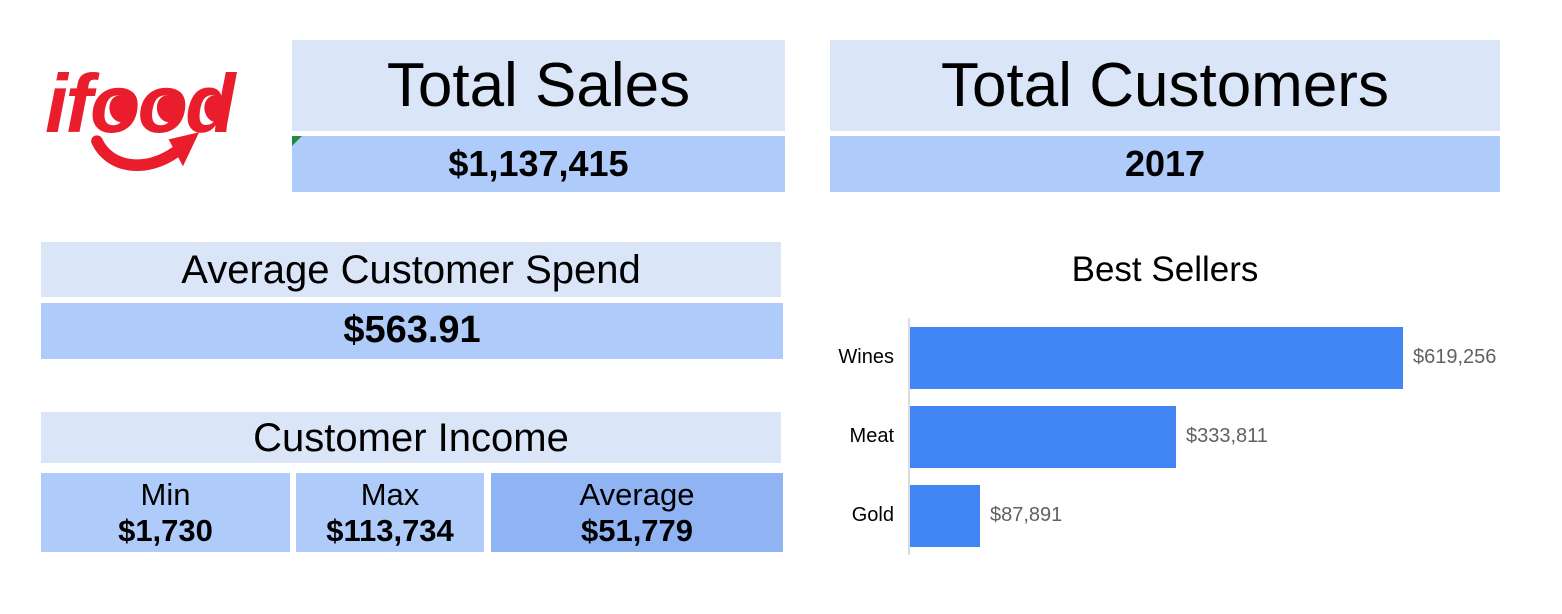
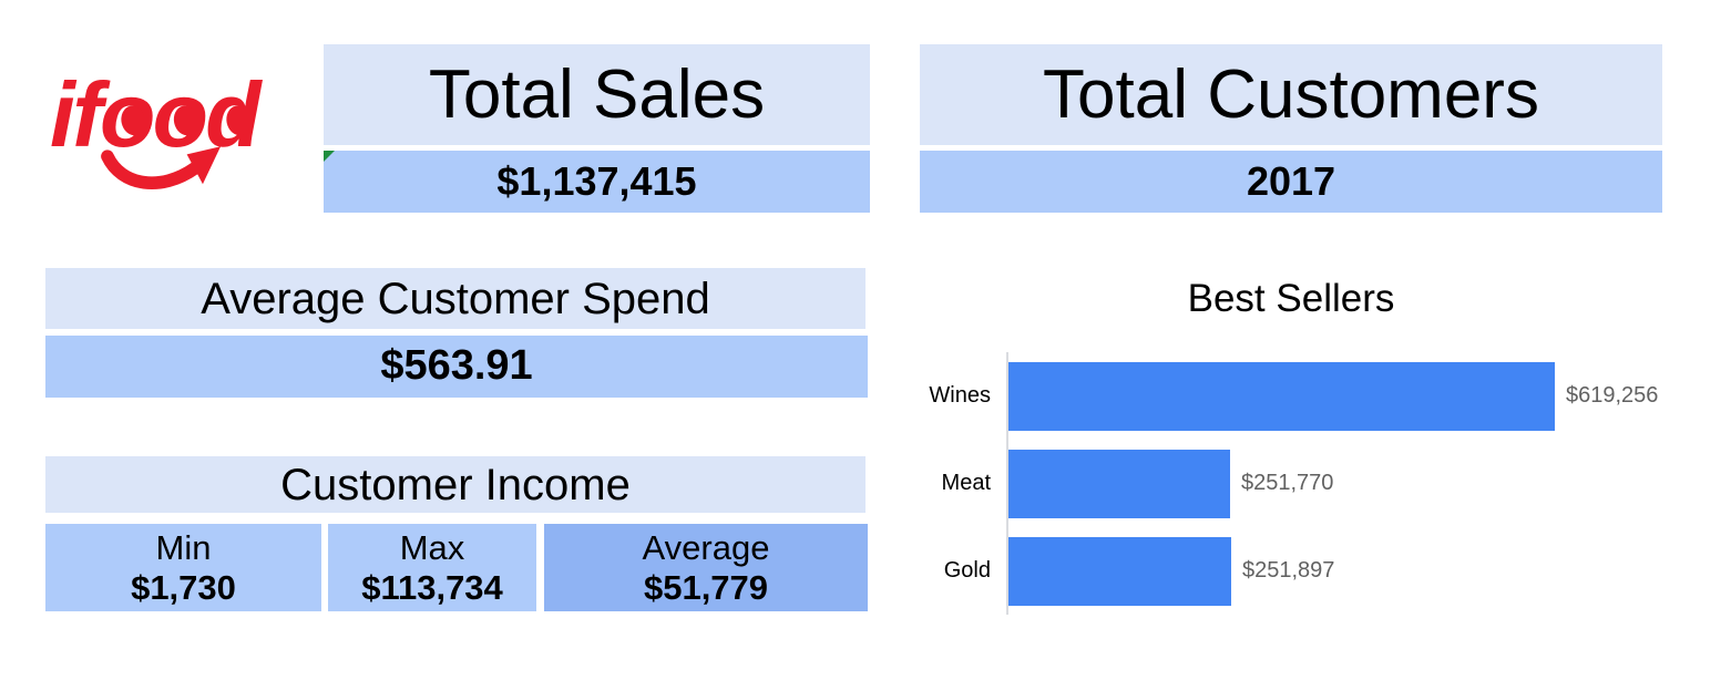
Meat: $333,811 -> $251,770
Gold: $87,891 -> $251,897
